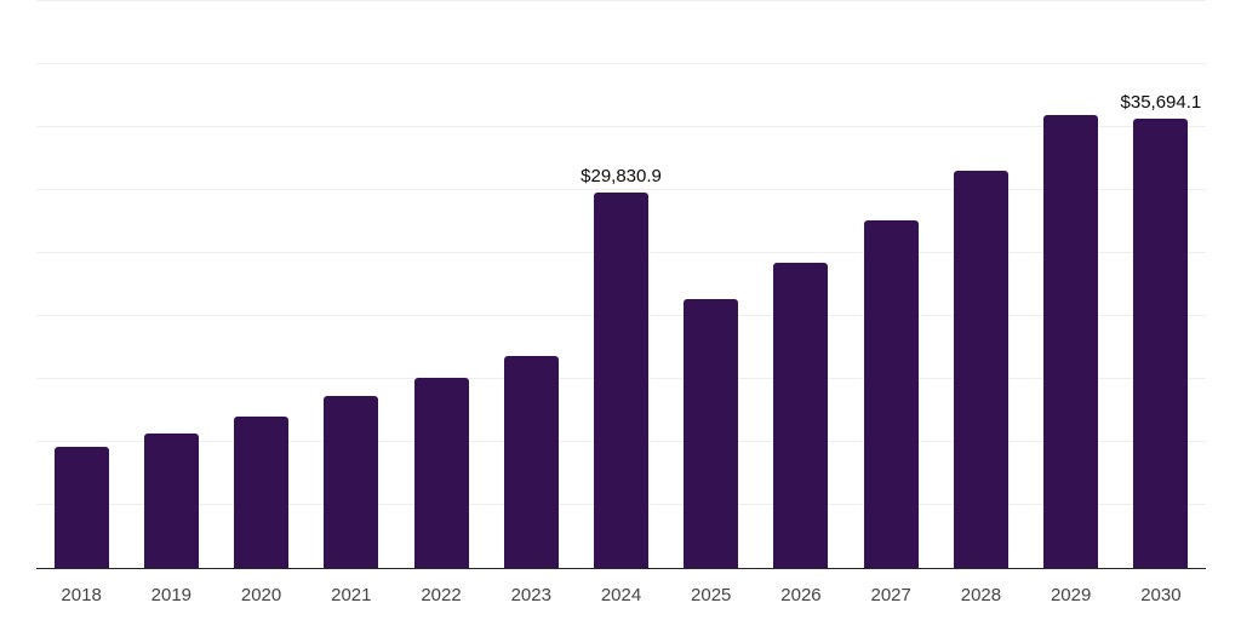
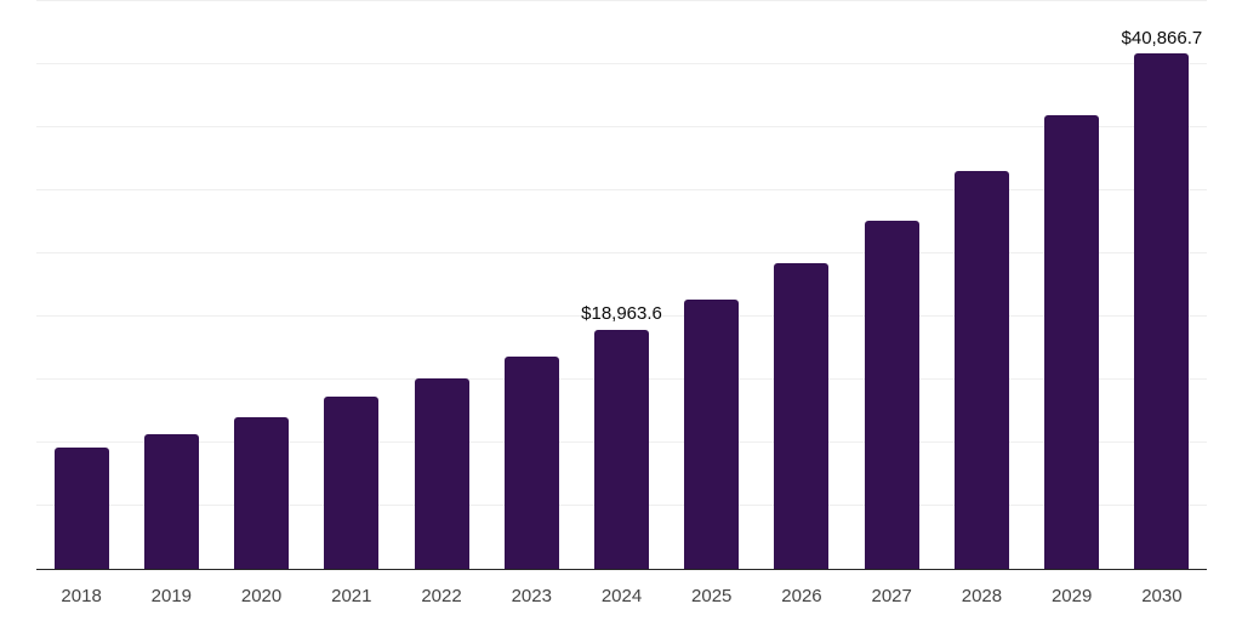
2024: $29,830.9 -> $18,963.6
2030: $35,694.1 -> $40,866.7
